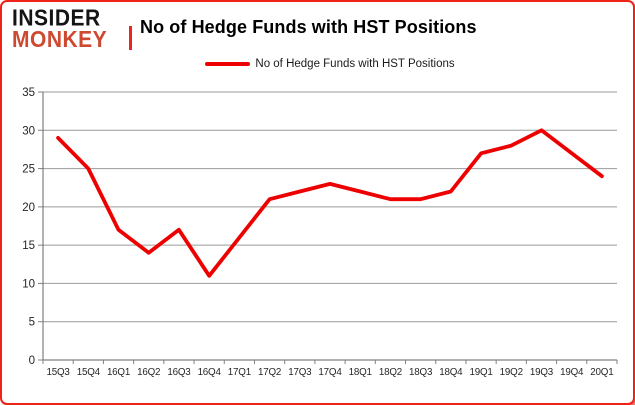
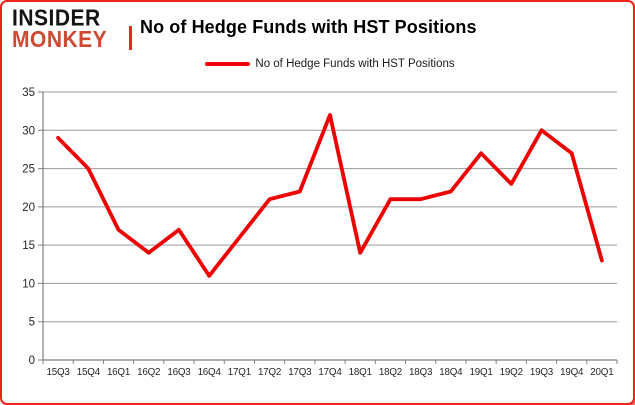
17Q4: 23 -> 32
18Q1: 22 -> 14
19Q2: 28 -> 23
20Q1: 24 -> 13
